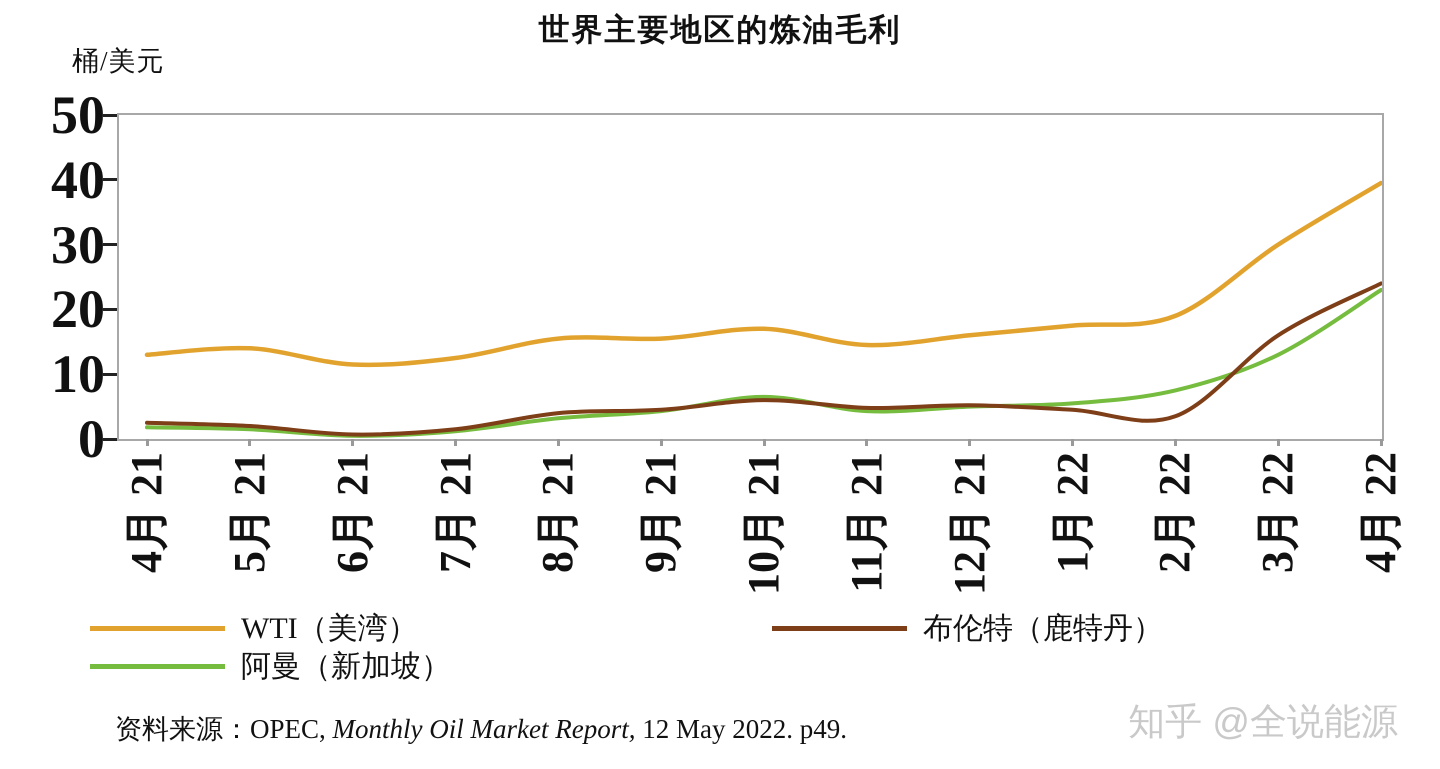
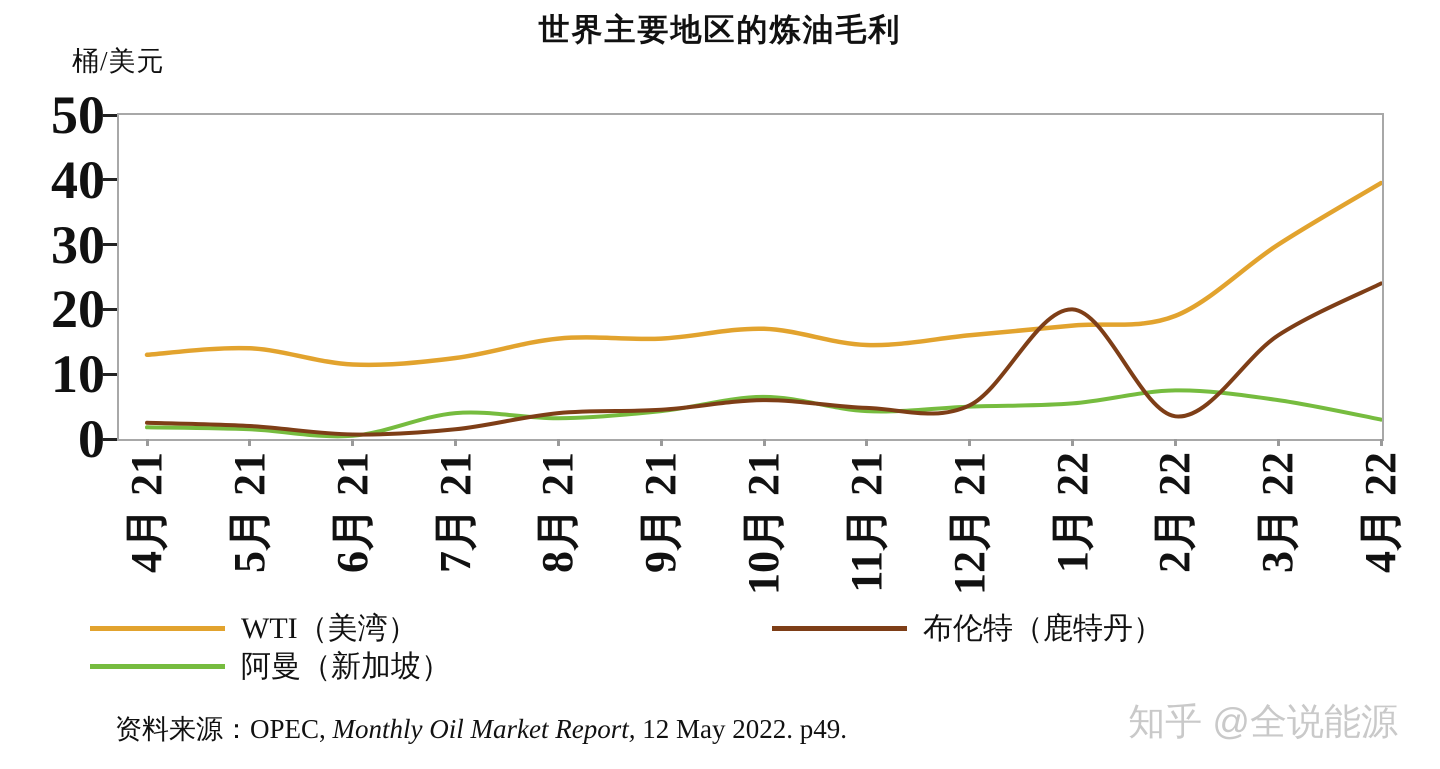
阿曼（新加坡）/7月 21: 1 -> 4
布伦特（鹿特丹）/1月 22: 4 -> 20
阿曼（新加坡）/3月 22: 13 -> 6
阿曼（新加坡）/4月 22: 23 -> 3
